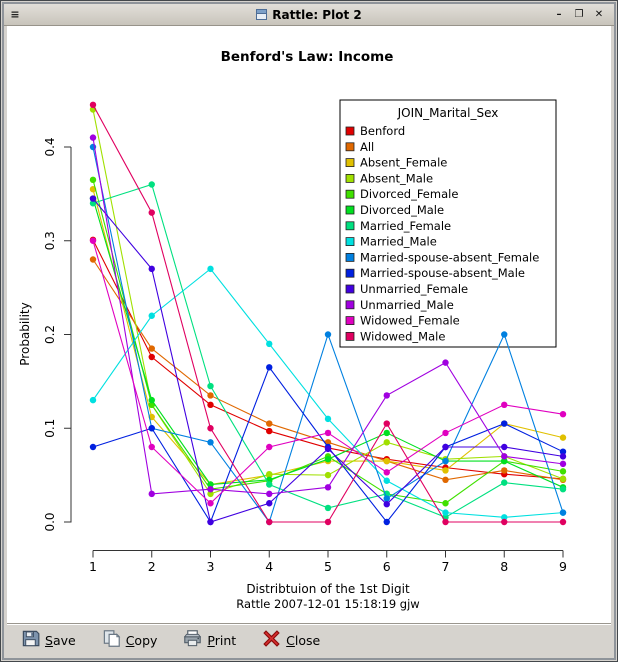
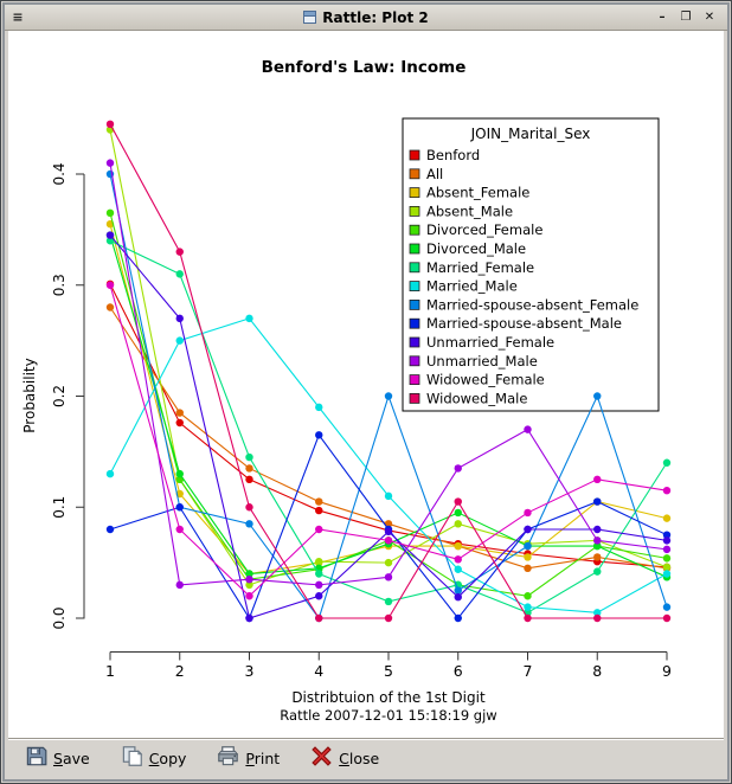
Married_Female/2: 0.36 -> 0.31
Married_Male/2: 0.22 -> 0.25
Widowed_Female/5: 0.10 -> 0.07
Married_Female/9: 0.04 -> 0.14
Married_Male/9: 0.01 -> 0.04
